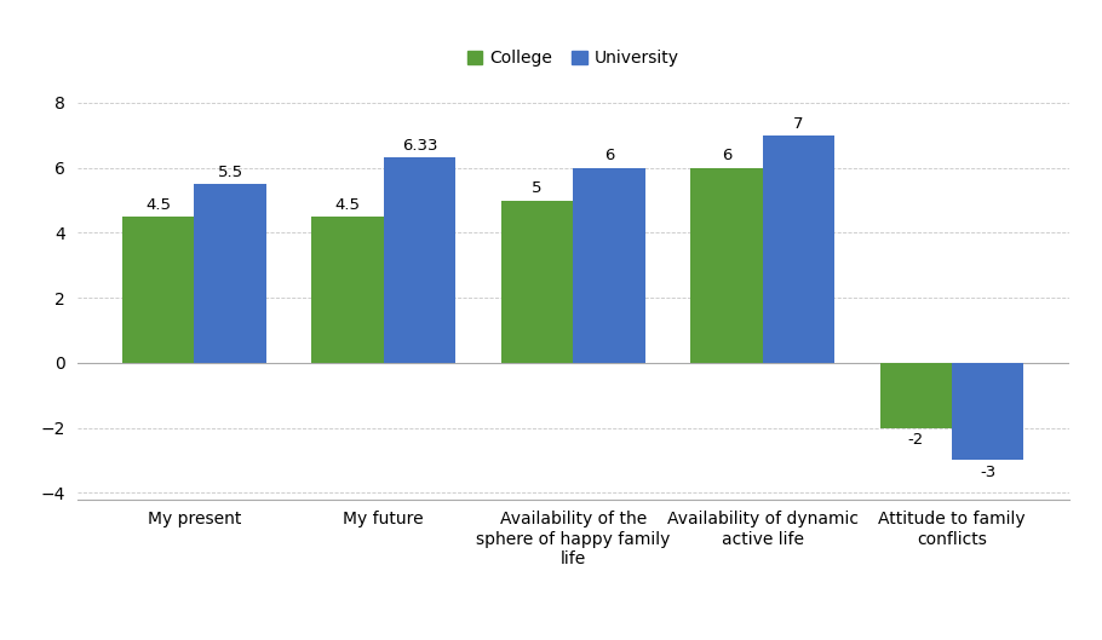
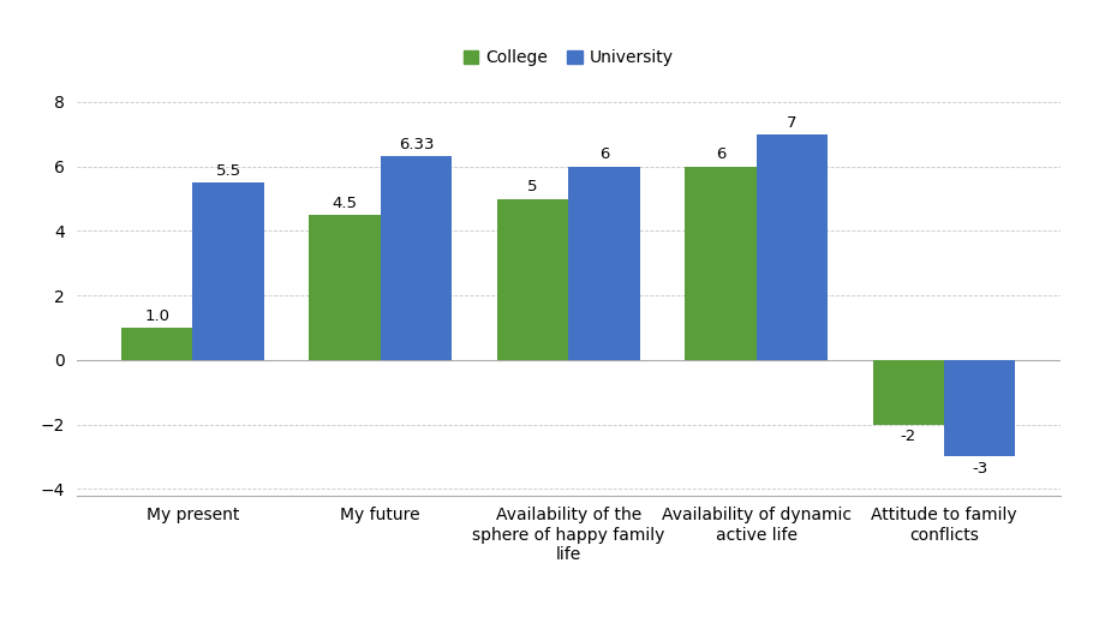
College/My present: 4.5 -> 1.0
